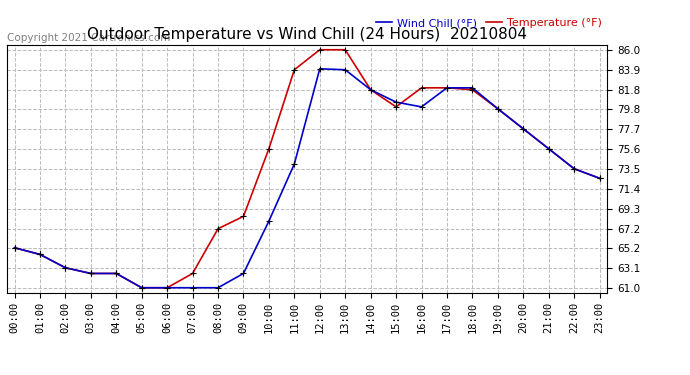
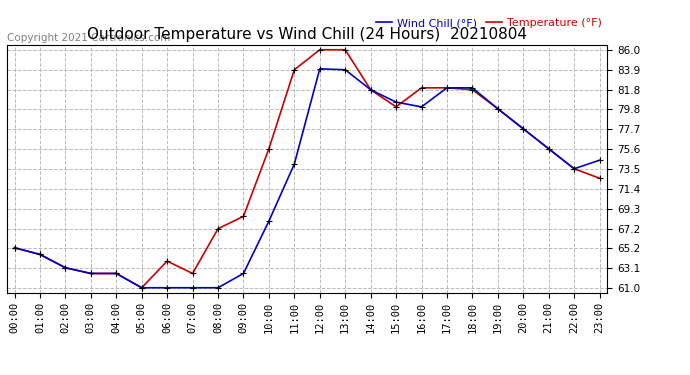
Temperature (°F)/06:00: 61.0 -> 63.8
Wind Chill (°F)/23:00: 72.5 -> 74.4
